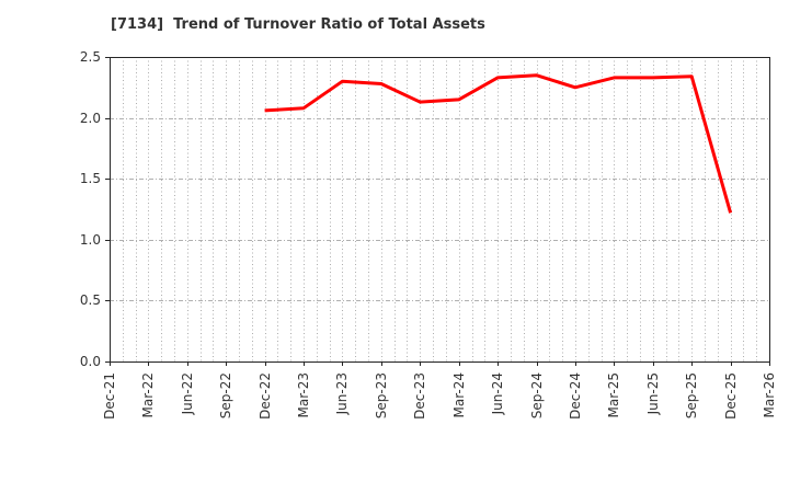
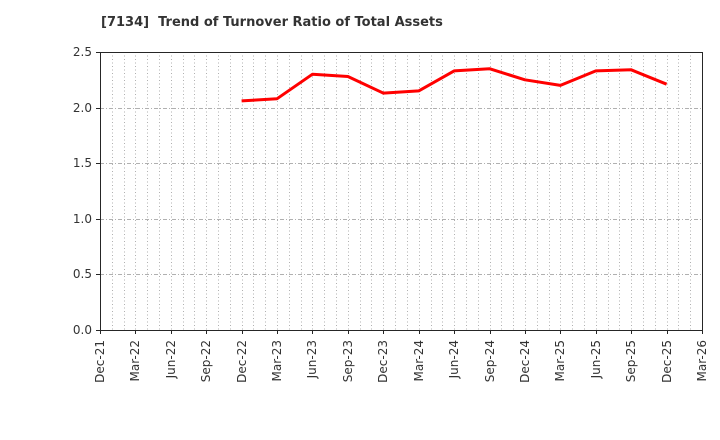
Mar-25: 2.33 -> 2.20
Dec-25: 1.22 -> 2.21
